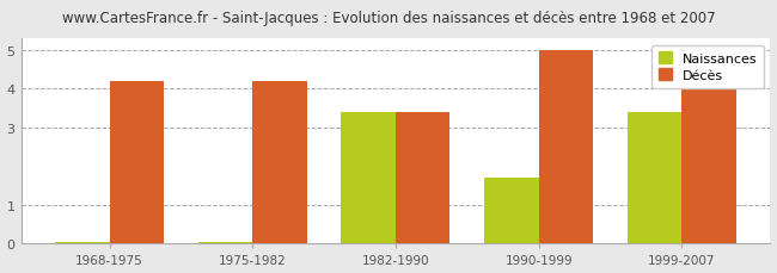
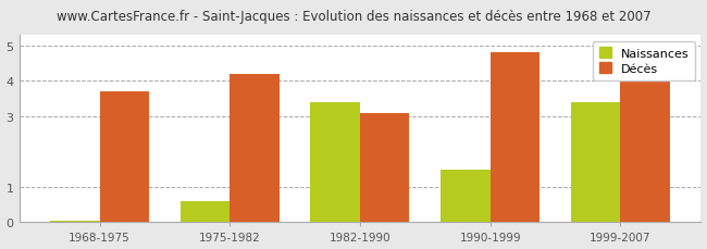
Décès/1968-1975: 4.2 -> 3.7
Naissances/1975-1982: 0.05 -> 0.60
Décès/1982-1990: 3.4 -> 3.1
Naissances/1990-1999: 1.70 -> 1.50
Décès/1990-1999: 5.0 -> 4.8
